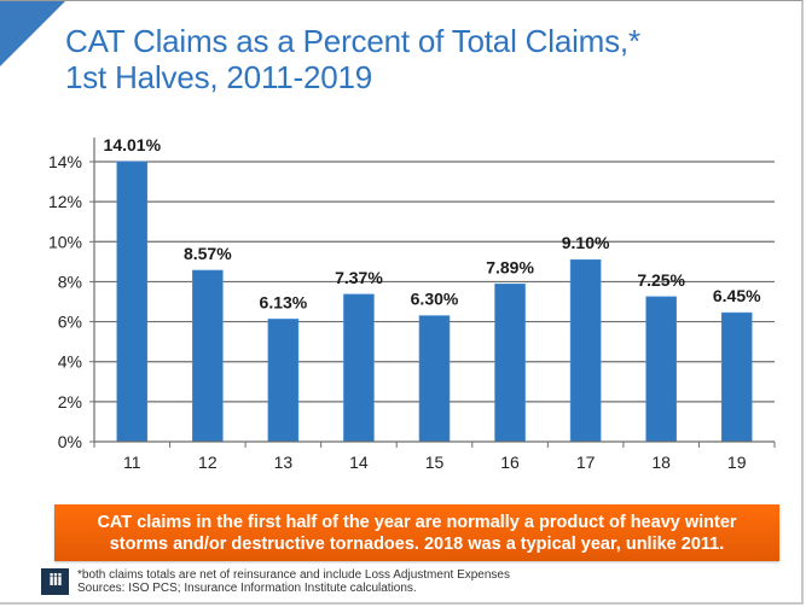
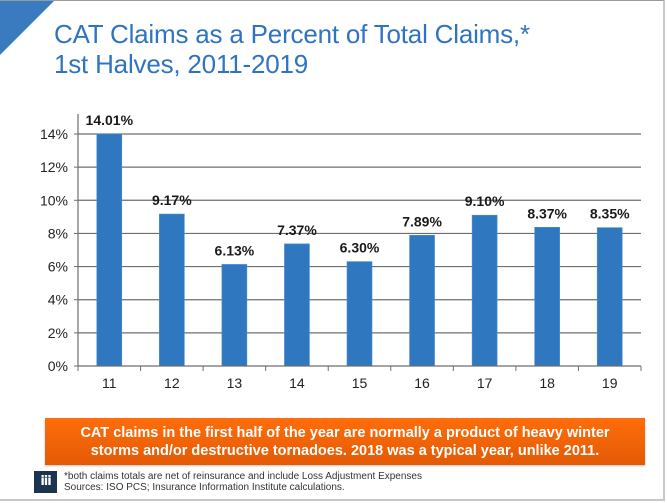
12: 8.57% -> 9.17%
18: 7.25% -> 8.37%
19: 6.45% -> 8.35%
